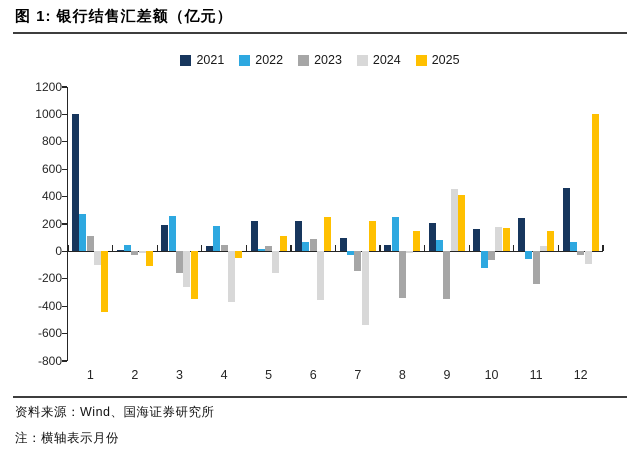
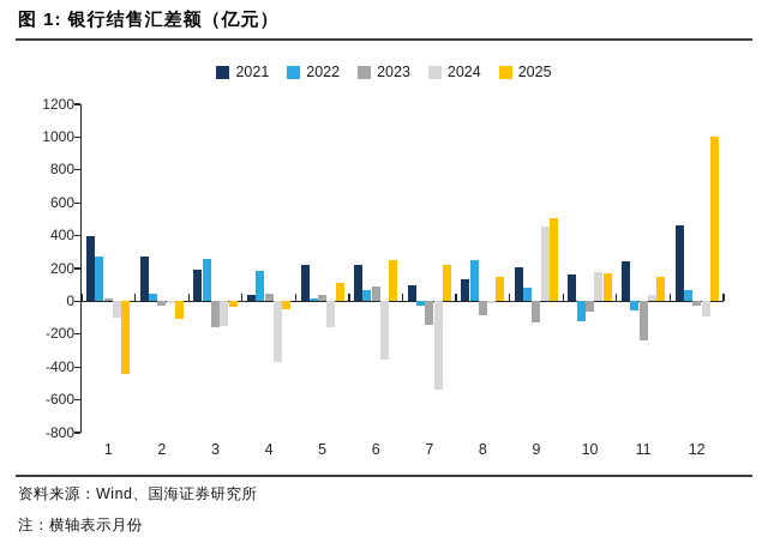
2021/1: 1000 -> 400
2023/1: 110 -> 20
2021/2: 10 -> 280
2024/3: -260 -> -150
2025/3: -350 -> -30
2021/8: 50 -> 140
2023/8: -340 -> -80
2023/9: -350 -> -130
2025/9: 410 -> 500
